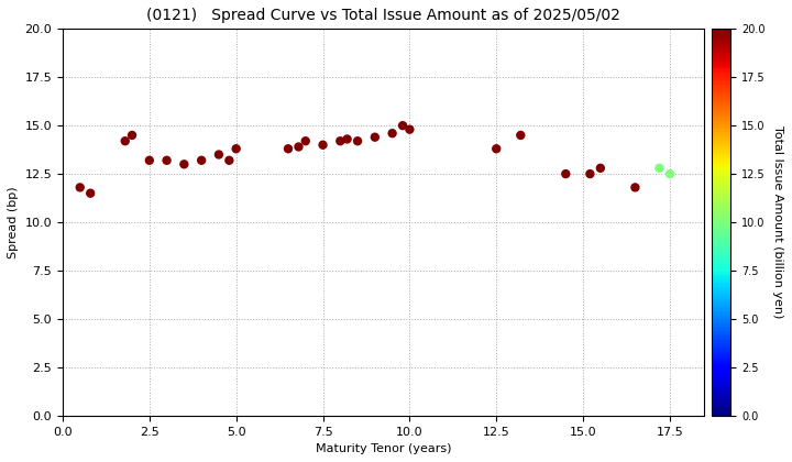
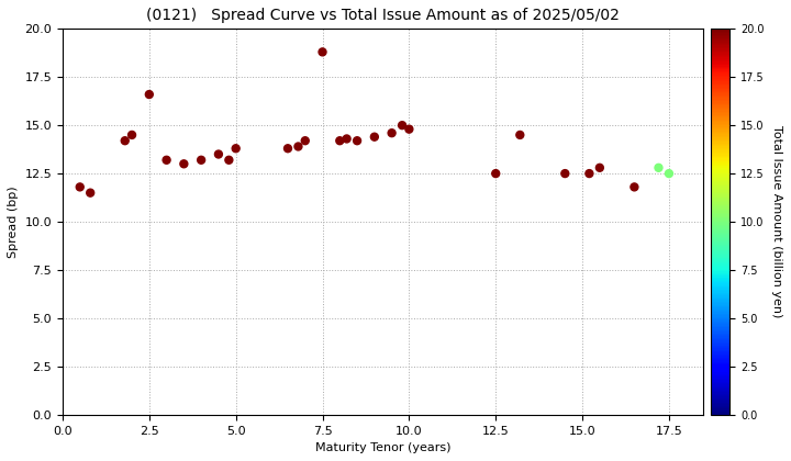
2.5: 13.2 -> 16.6
7.5: 14.0 -> 18.8
12.5: 13.8 -> 12.5
